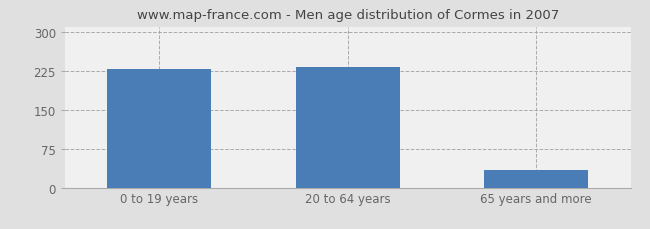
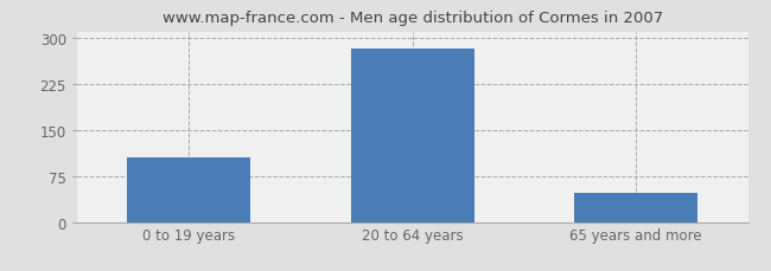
0 to 19 years: 228 -> 105
20 to 64 years: 232 -> 283
65 years and more: 34 -> 47
